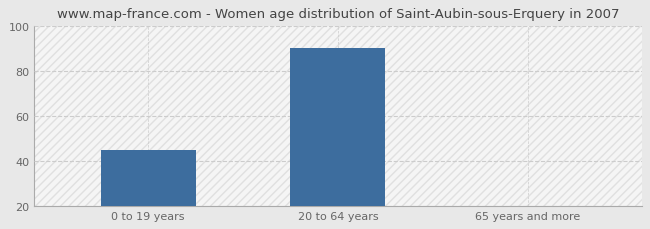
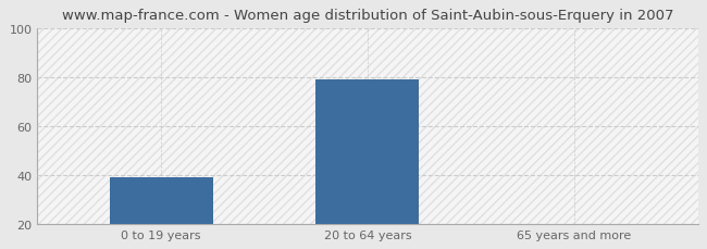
0 to 19 years: 45 -> 39
20 to 64 years: 90 -> 79
